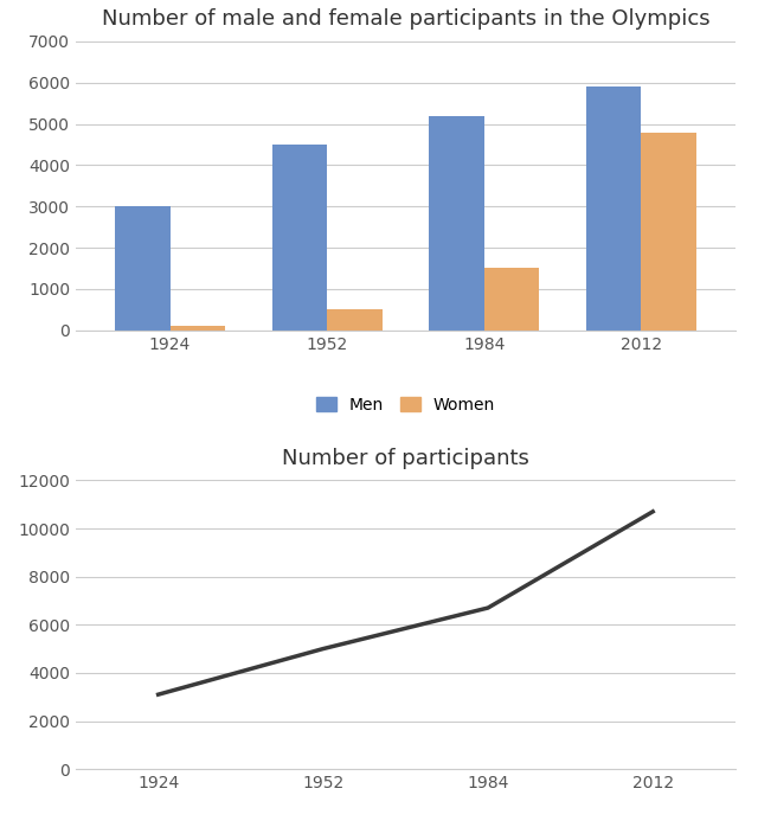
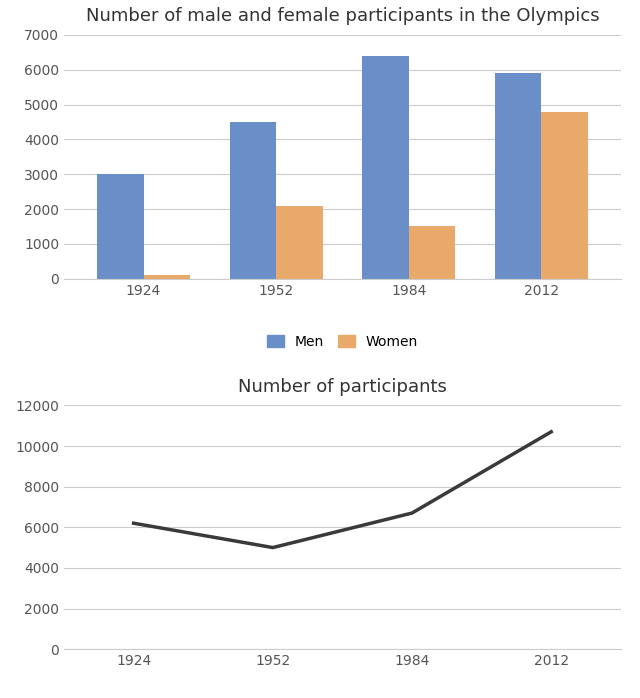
Number of male and female participants in the Olympics/Women/1952: 500 -> 2100
Number of male and female participants in the Olympics/Men/1984: 5200 -> 6400
Number of participants/1924: 3100 -> 6200
